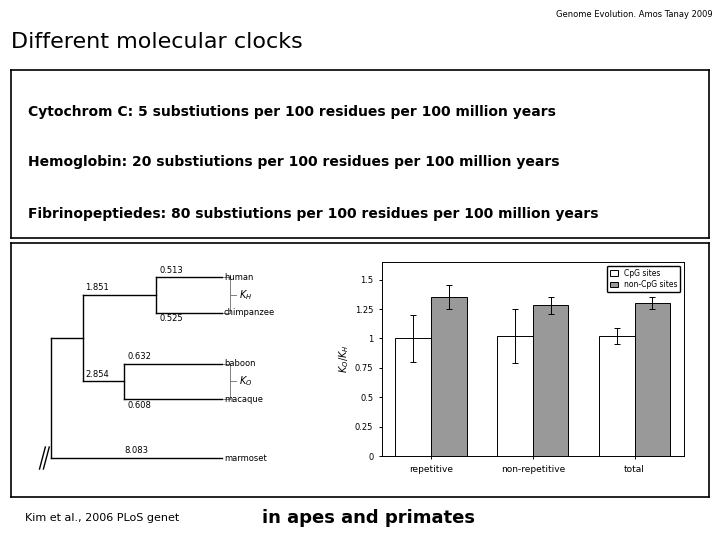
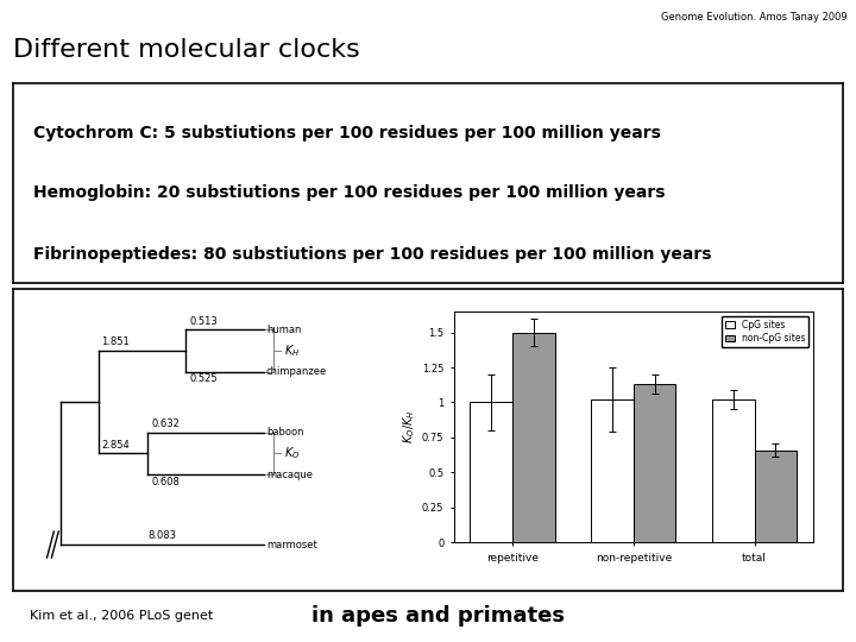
non-CpG sites/repetitive: 1.35 -> 1.50
non-CpG sites/non-repetitive: 1.28 -> 1.13
non-CpG sites/total: 1.30 -> 0.66
